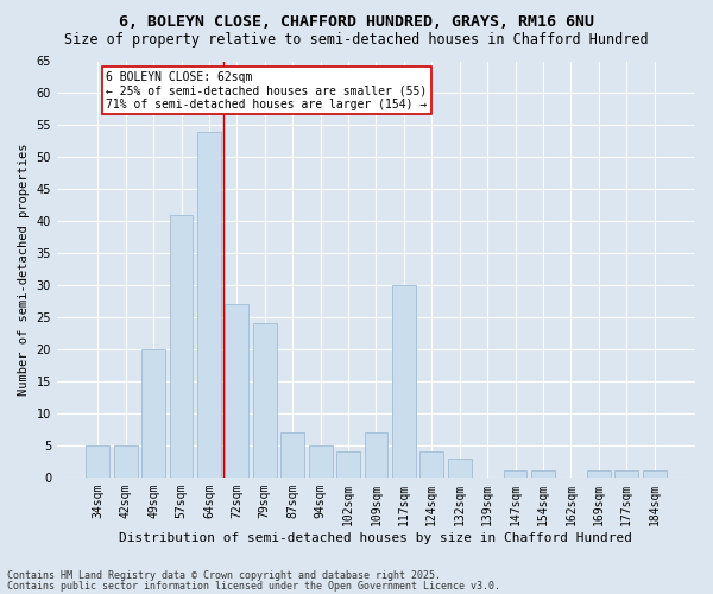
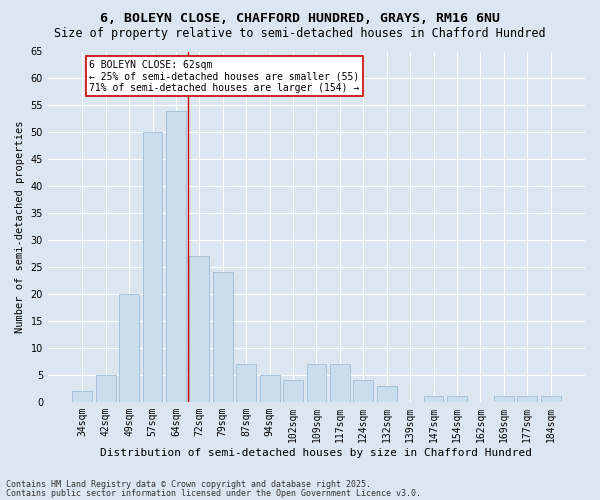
34sqm: 5 -> 2
57sqm: 41 -> 50
117sqm: 30 -> 7
